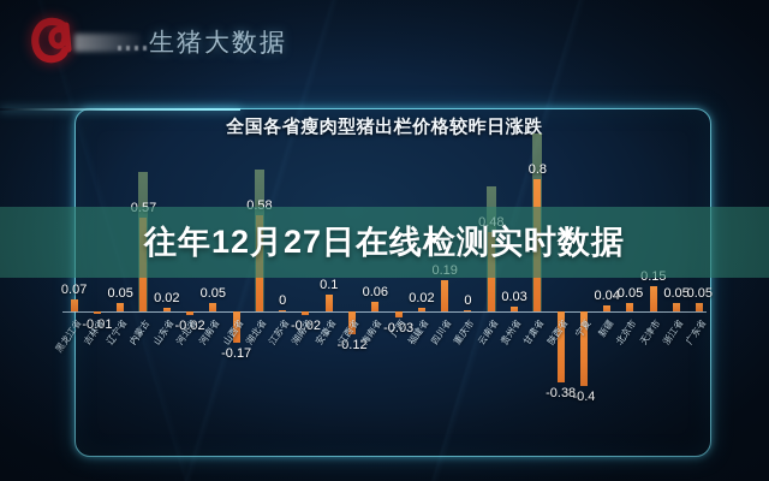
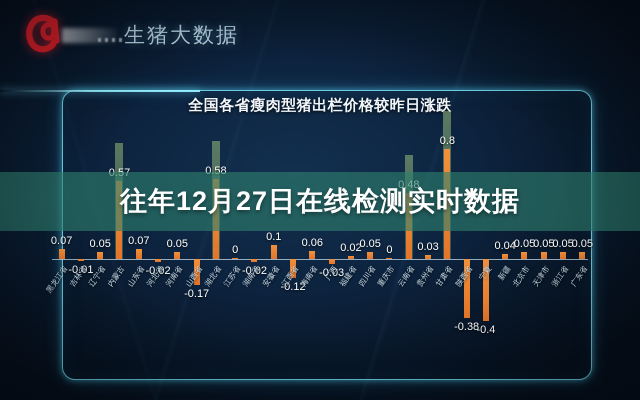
山东省: 0.02 -> 0.07
四川省: 0.19 -> 0.05
天津市: 0.15 -> 0.05
